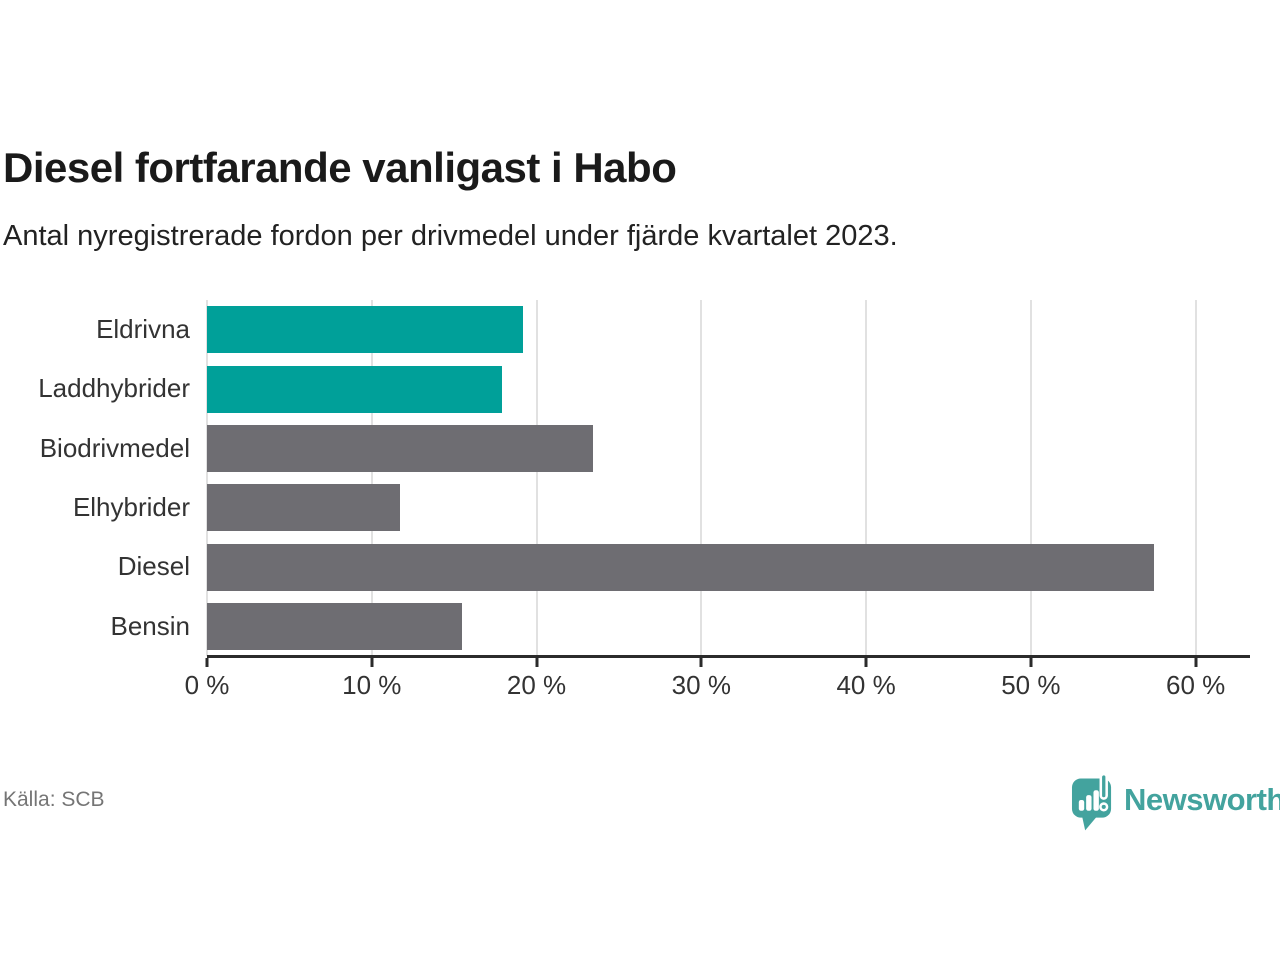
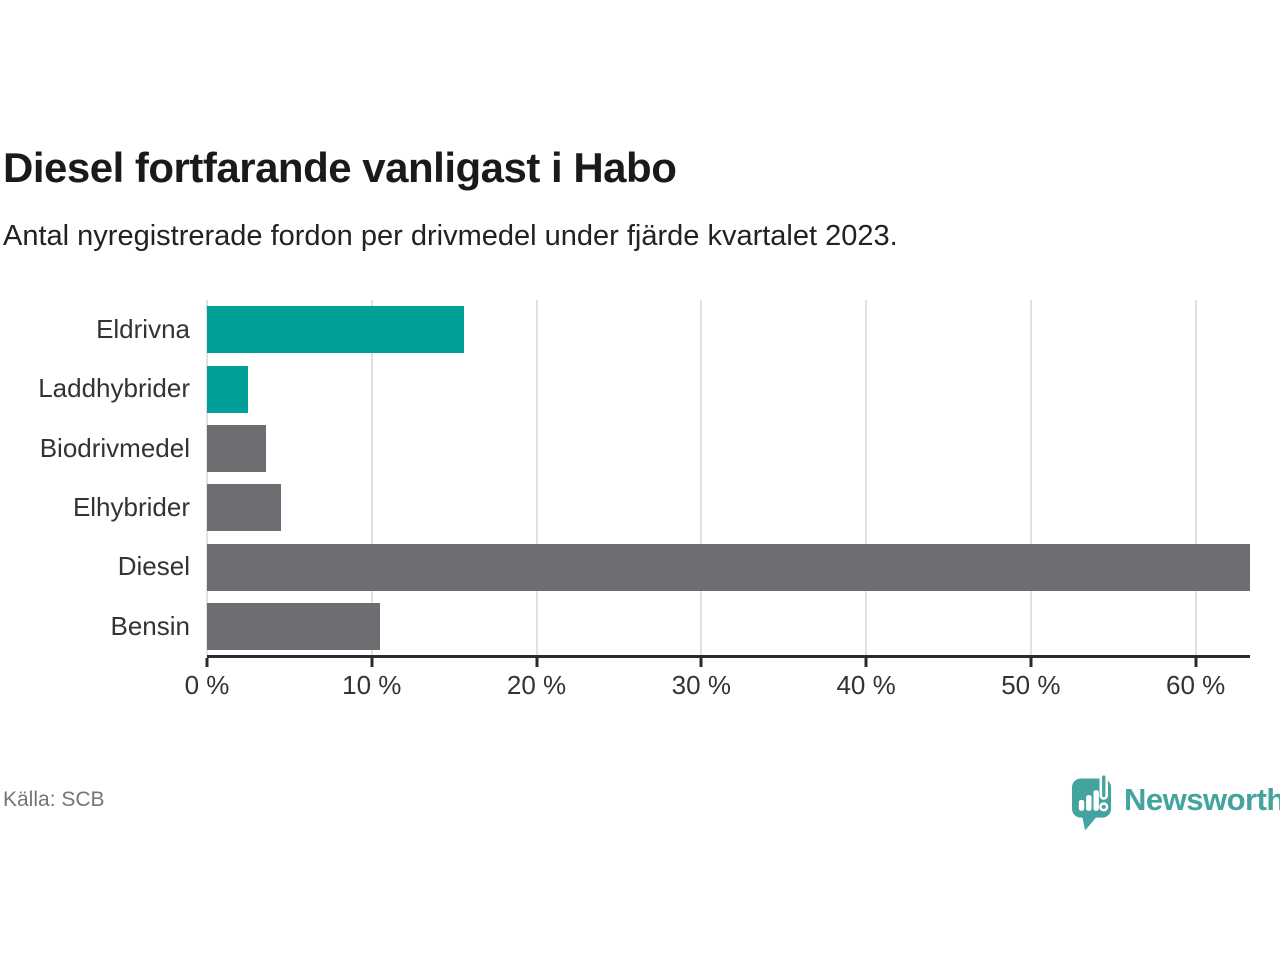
Eldrivna: 19.2% -> 15.6%
Laddhybrider: 17.9% -> 2.5%
Biodrivmedel: 23.4% -> 3.6%
Elhybrider: 11.7% -> 4.5%
Diesel: 57.5% -> 63.3%
Bensin: 15.5% -> 10.5%
